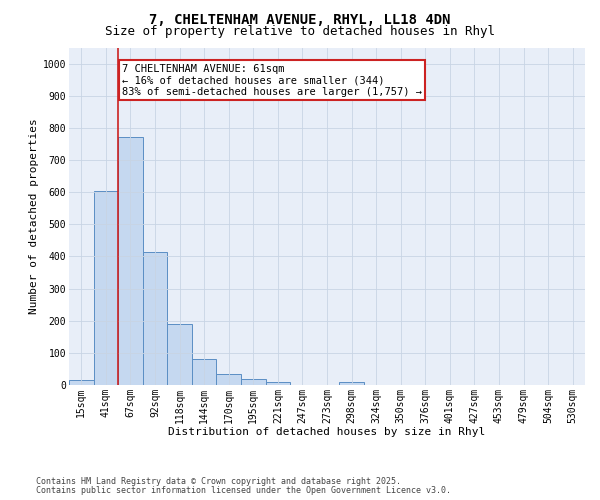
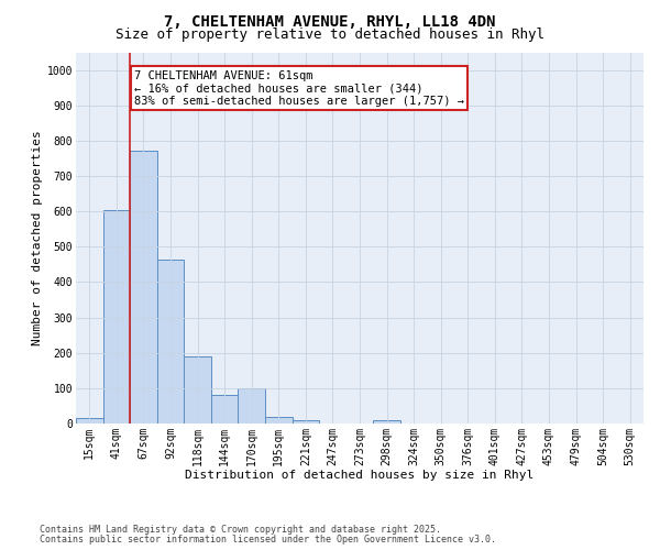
92sqm: 415 -> 465
170sqm: 35 -> 100
